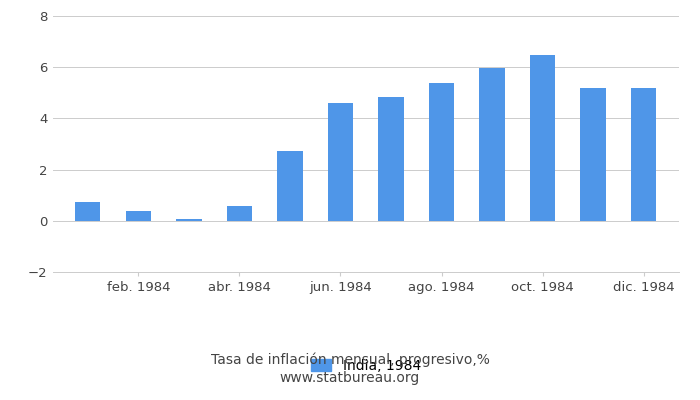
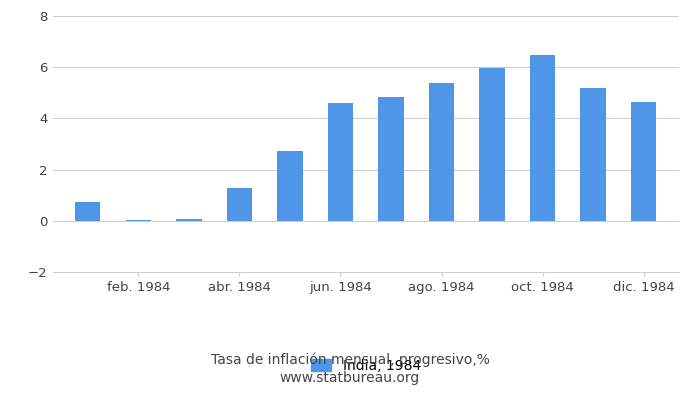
feb. 1984: 0.38 -> 0.05
abr. 1984: 0.58 -> 1.30
dic. 1984: 5.20 -> 4.65
